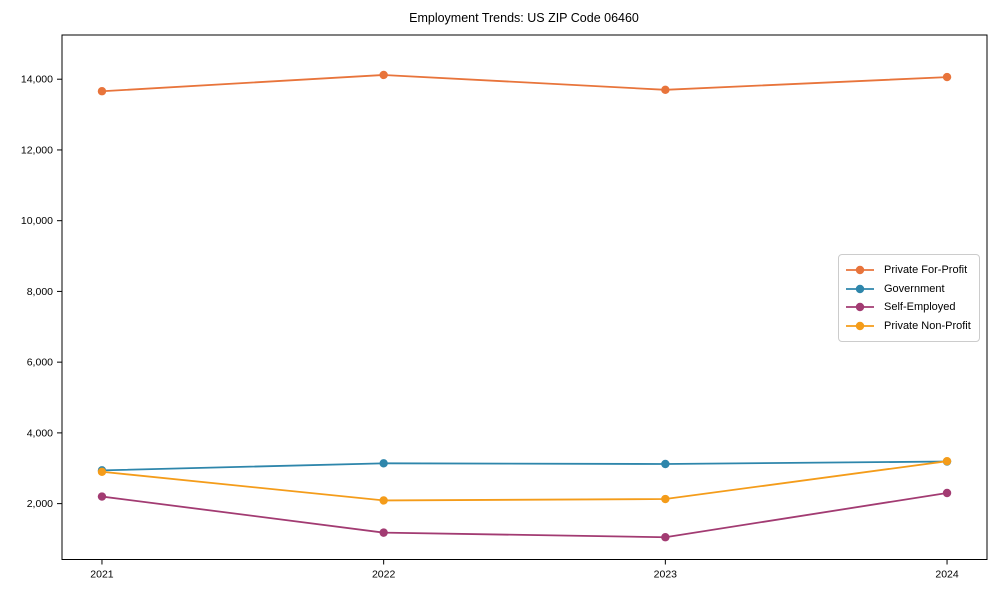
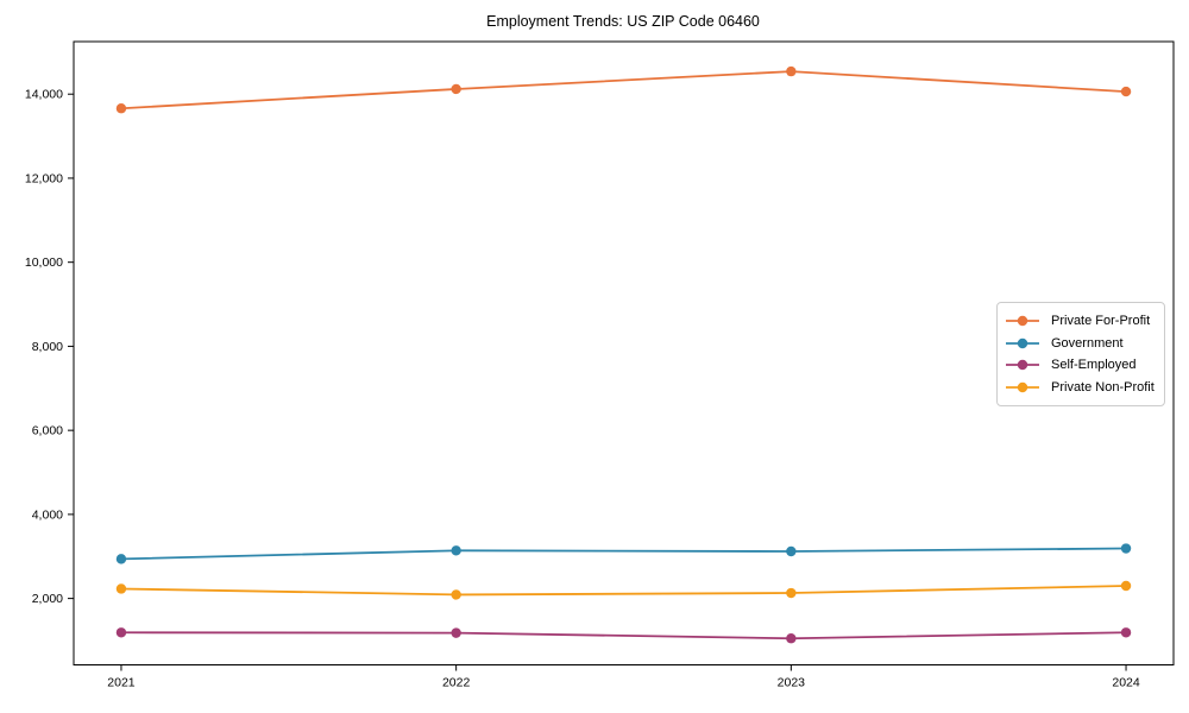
Self-Employed/2021: 2200 -> 1200
Private Non-Profit/2021: 2900 -> 2200
Private For-Profit/2023: 13700 -> 14500
Self-Employed/2024: 2300 -> 1200
Private Non-Profit/2024: 3200 -> 2300
